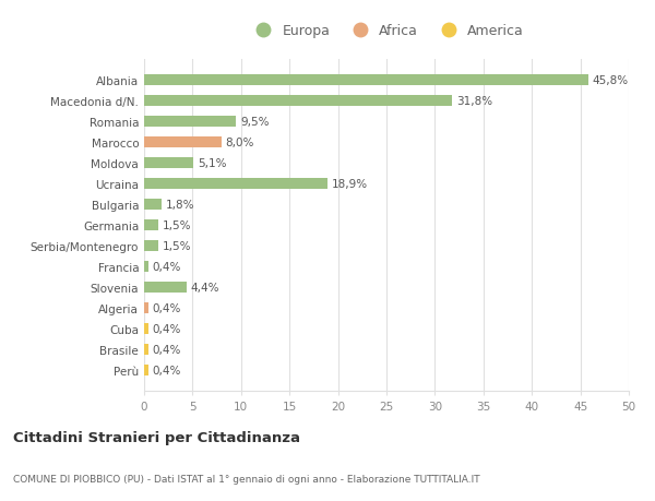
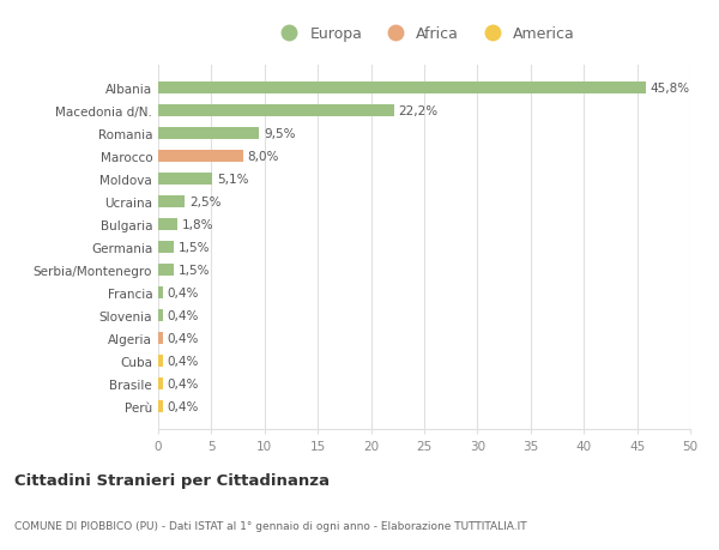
Macedonia d/N.: 31,8% -> 22,2%
Ucraina: 18,9% -> 2,5%
Slovenia: 4,4% -> 0,4%
